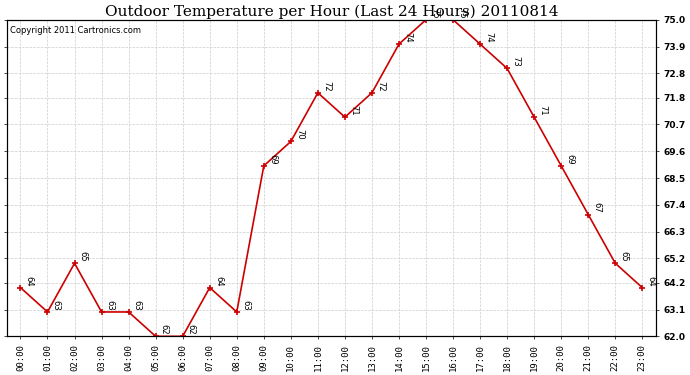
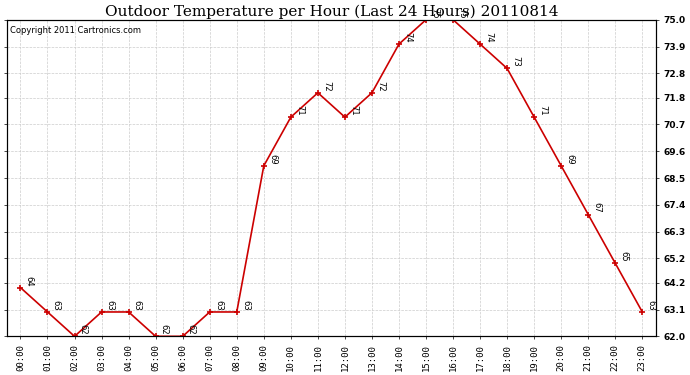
02:00: 65 -> 62
07:00: 64 -> 63
10:00: 70 -> 71
23:00: 64 -> 63
